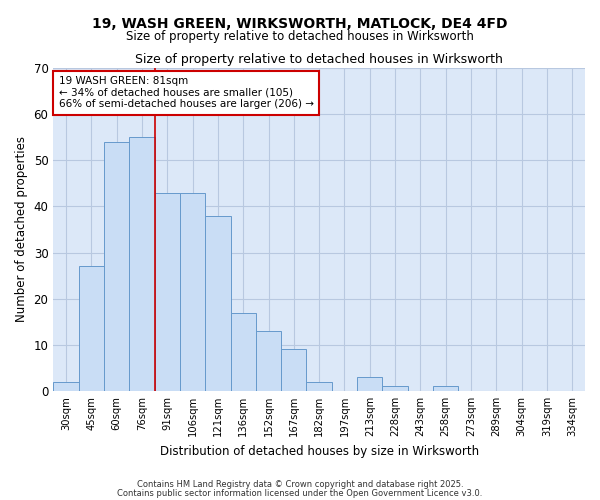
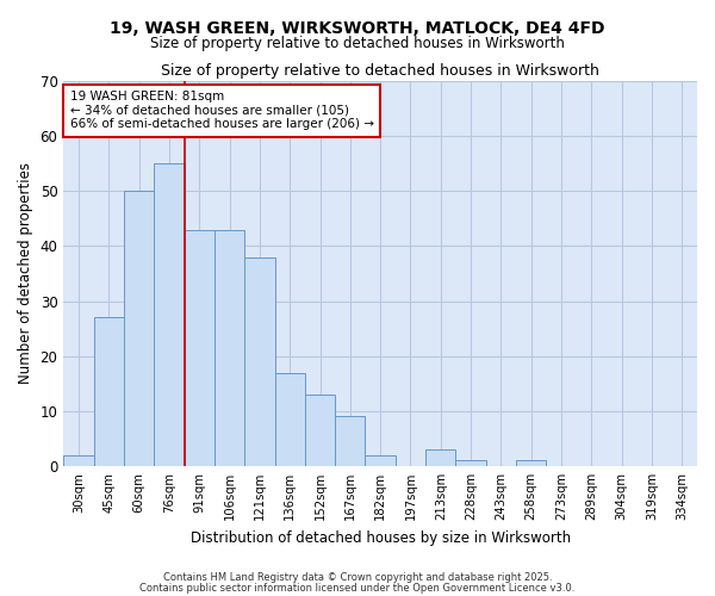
60sqm: 54 -> 50
